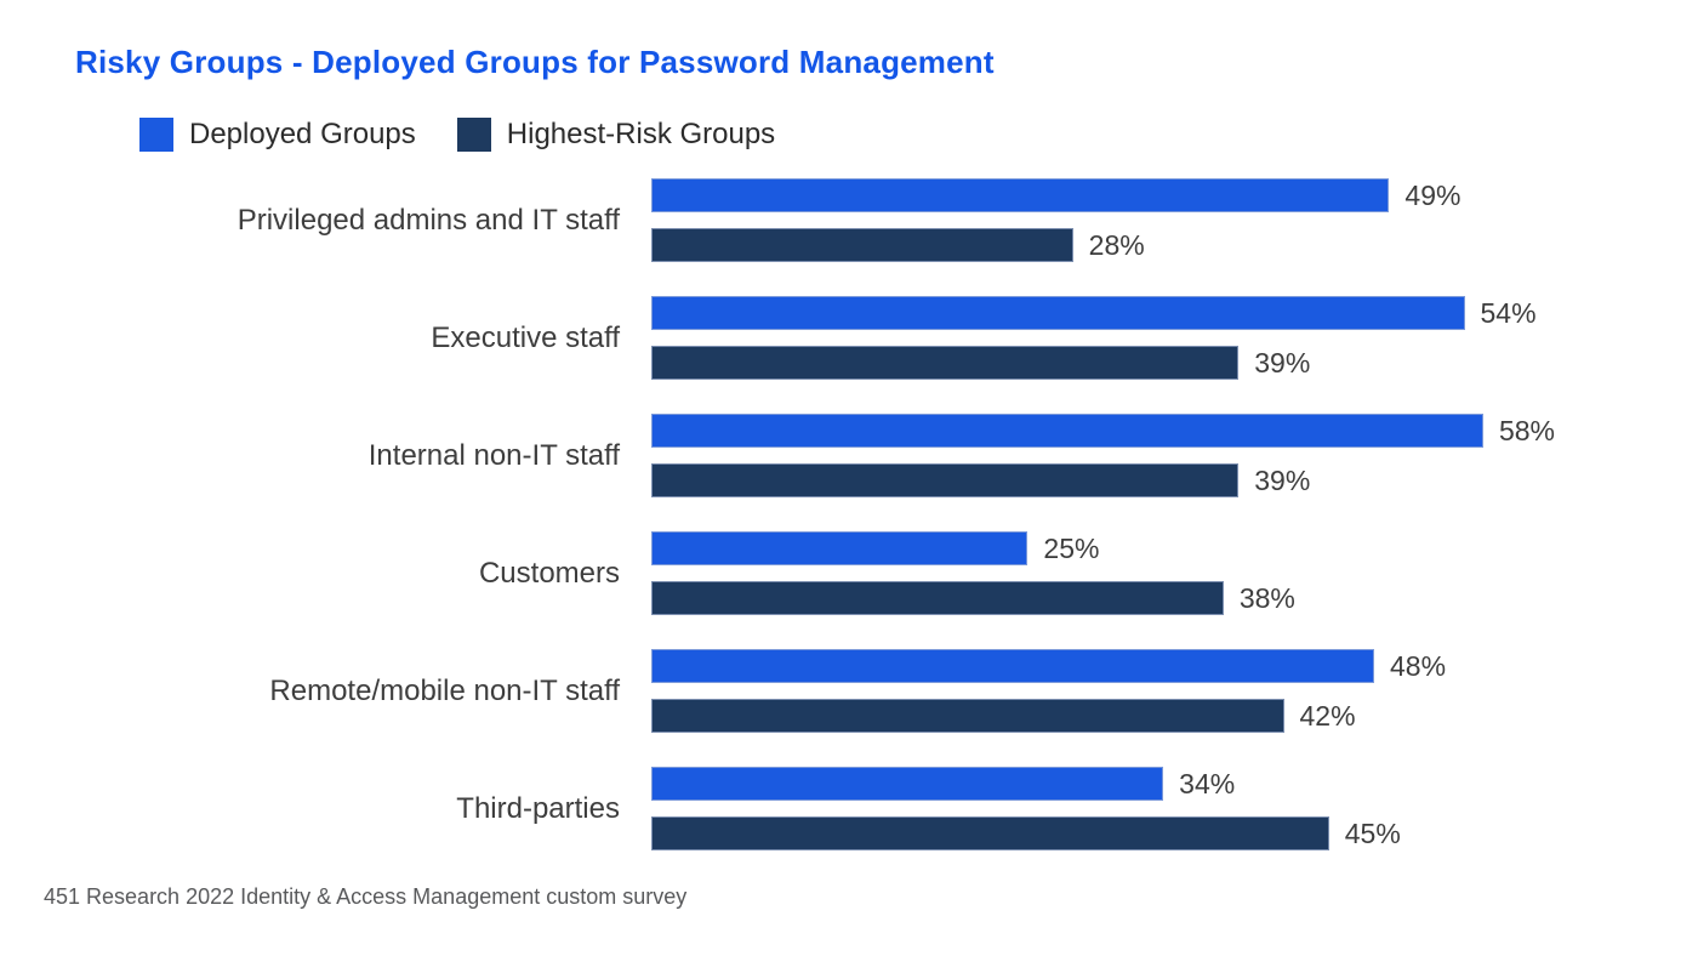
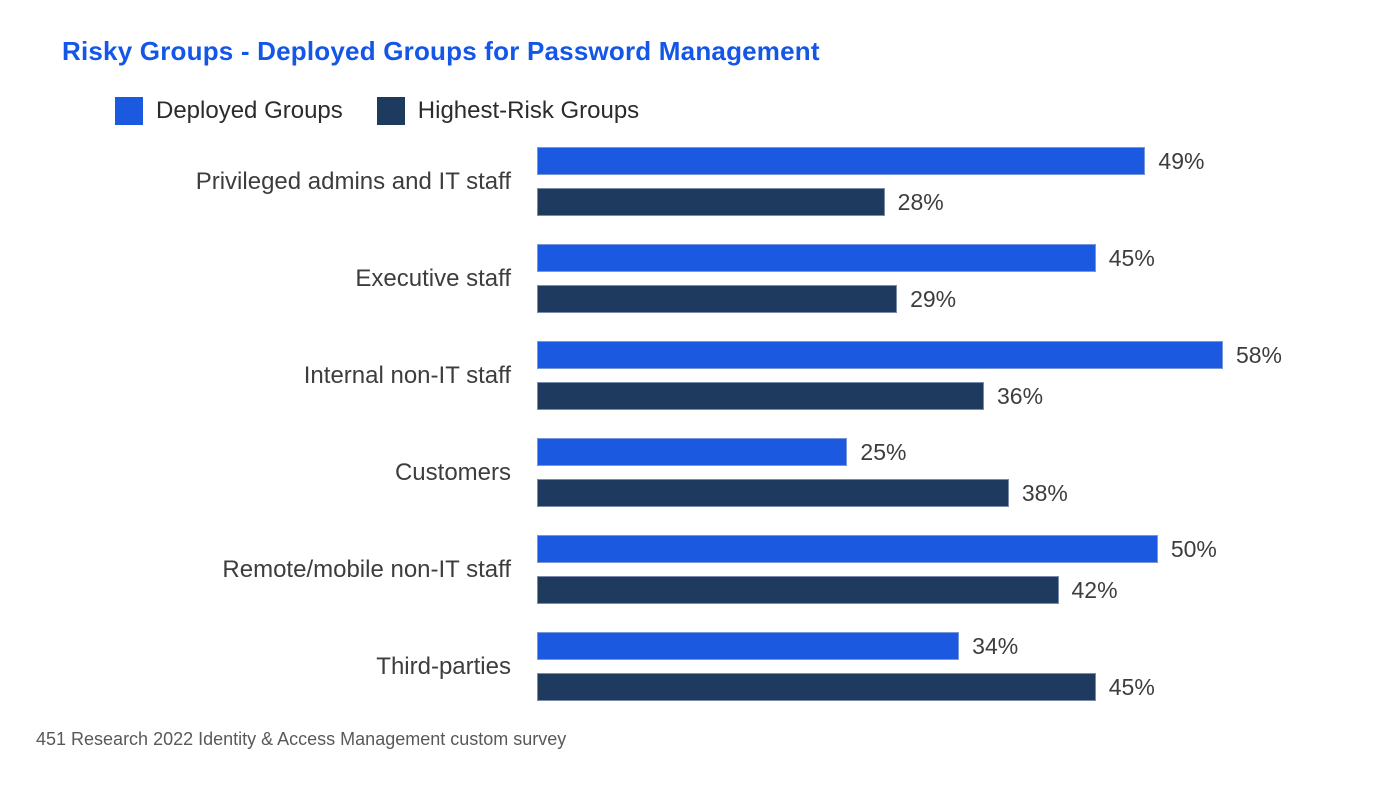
Deployed Groups/Executive staff: 54% -> 45%
Highest-Risk Groups/Executive staff: 39% -> 29%
Highest-Risk Groups/Internal non-IT staff: 39% -> 36%
Deployed Groups/Remote/mobile non-IT staff: 48% -> 50%
